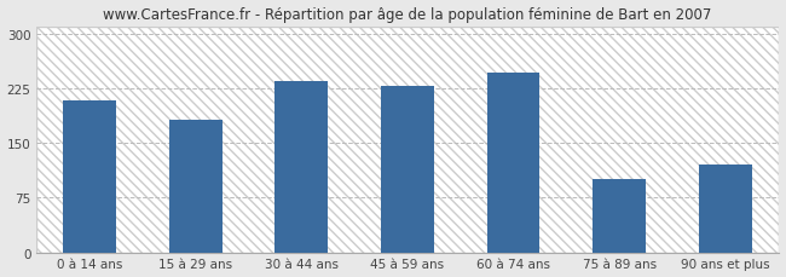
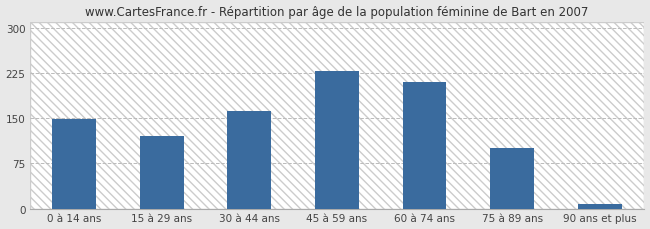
0 à 14 ans: 208 -> 148
15 à 29 ans: 182 -> 120
30 à 44 ans: 234 -> 162
60 à 74 ans: 246 -> 210
90 ans et plus: 120 -> 8
